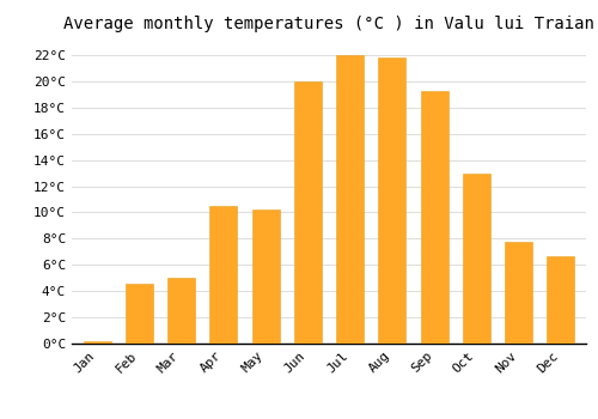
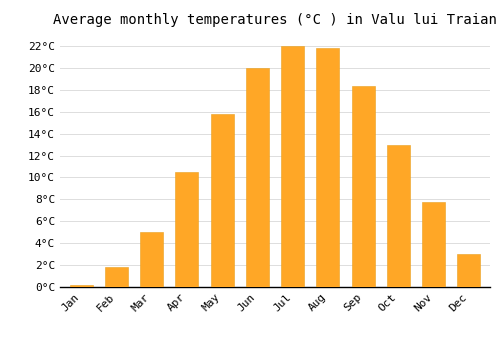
Feb: 4.6°C -> 1.8°C
May: 10.2°C -> 15.8°C
Sep: 19.3°C -> 18.3°C
Dec: 6.7°C -> 3.0°C
